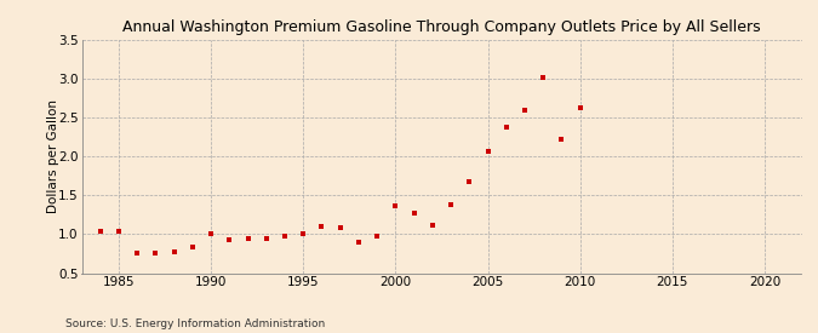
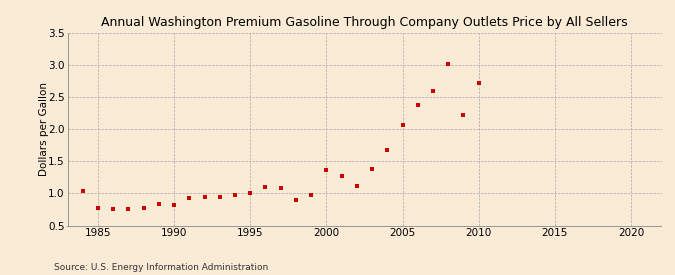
1985: 1.04 -> 0.78
1990: 1.01 -> 0.82
2010: 2.62 -> 2.72
